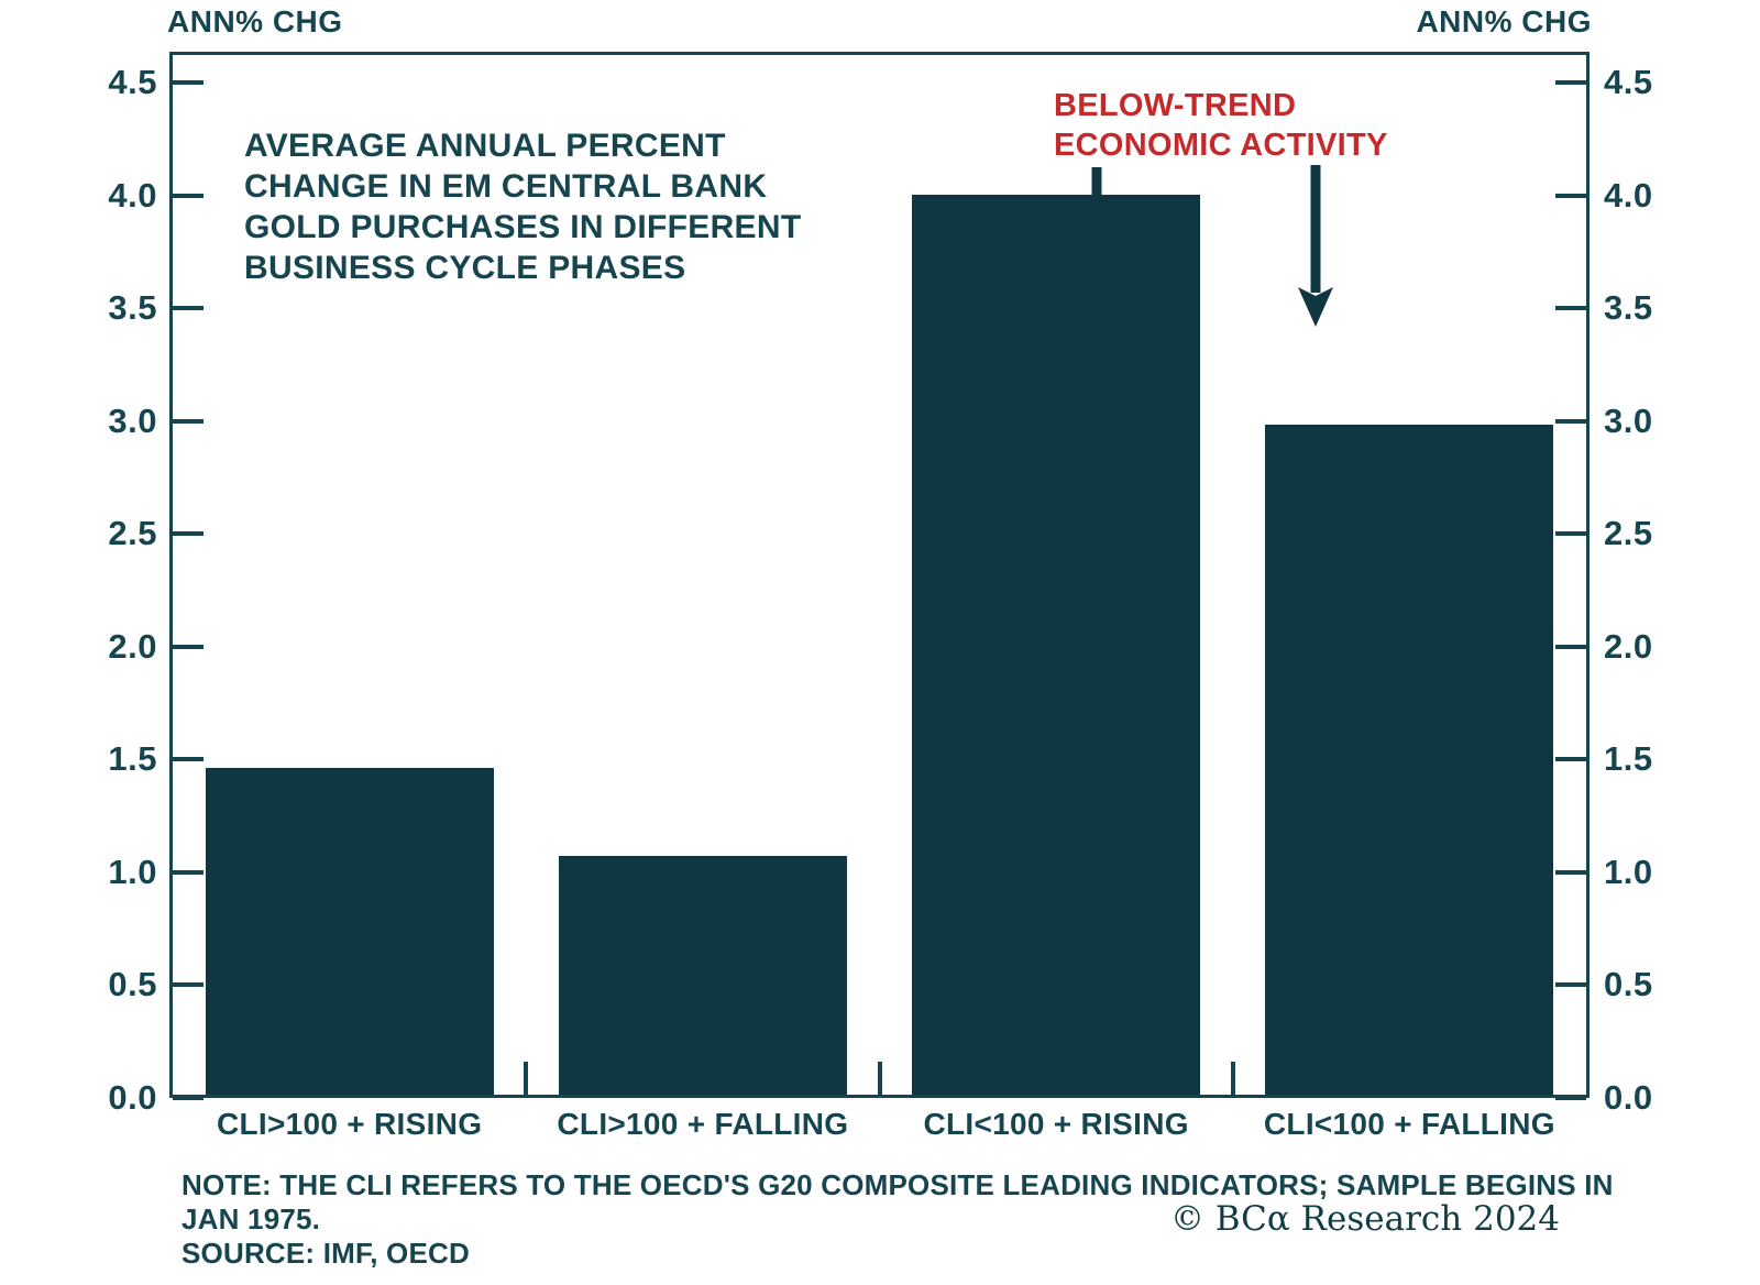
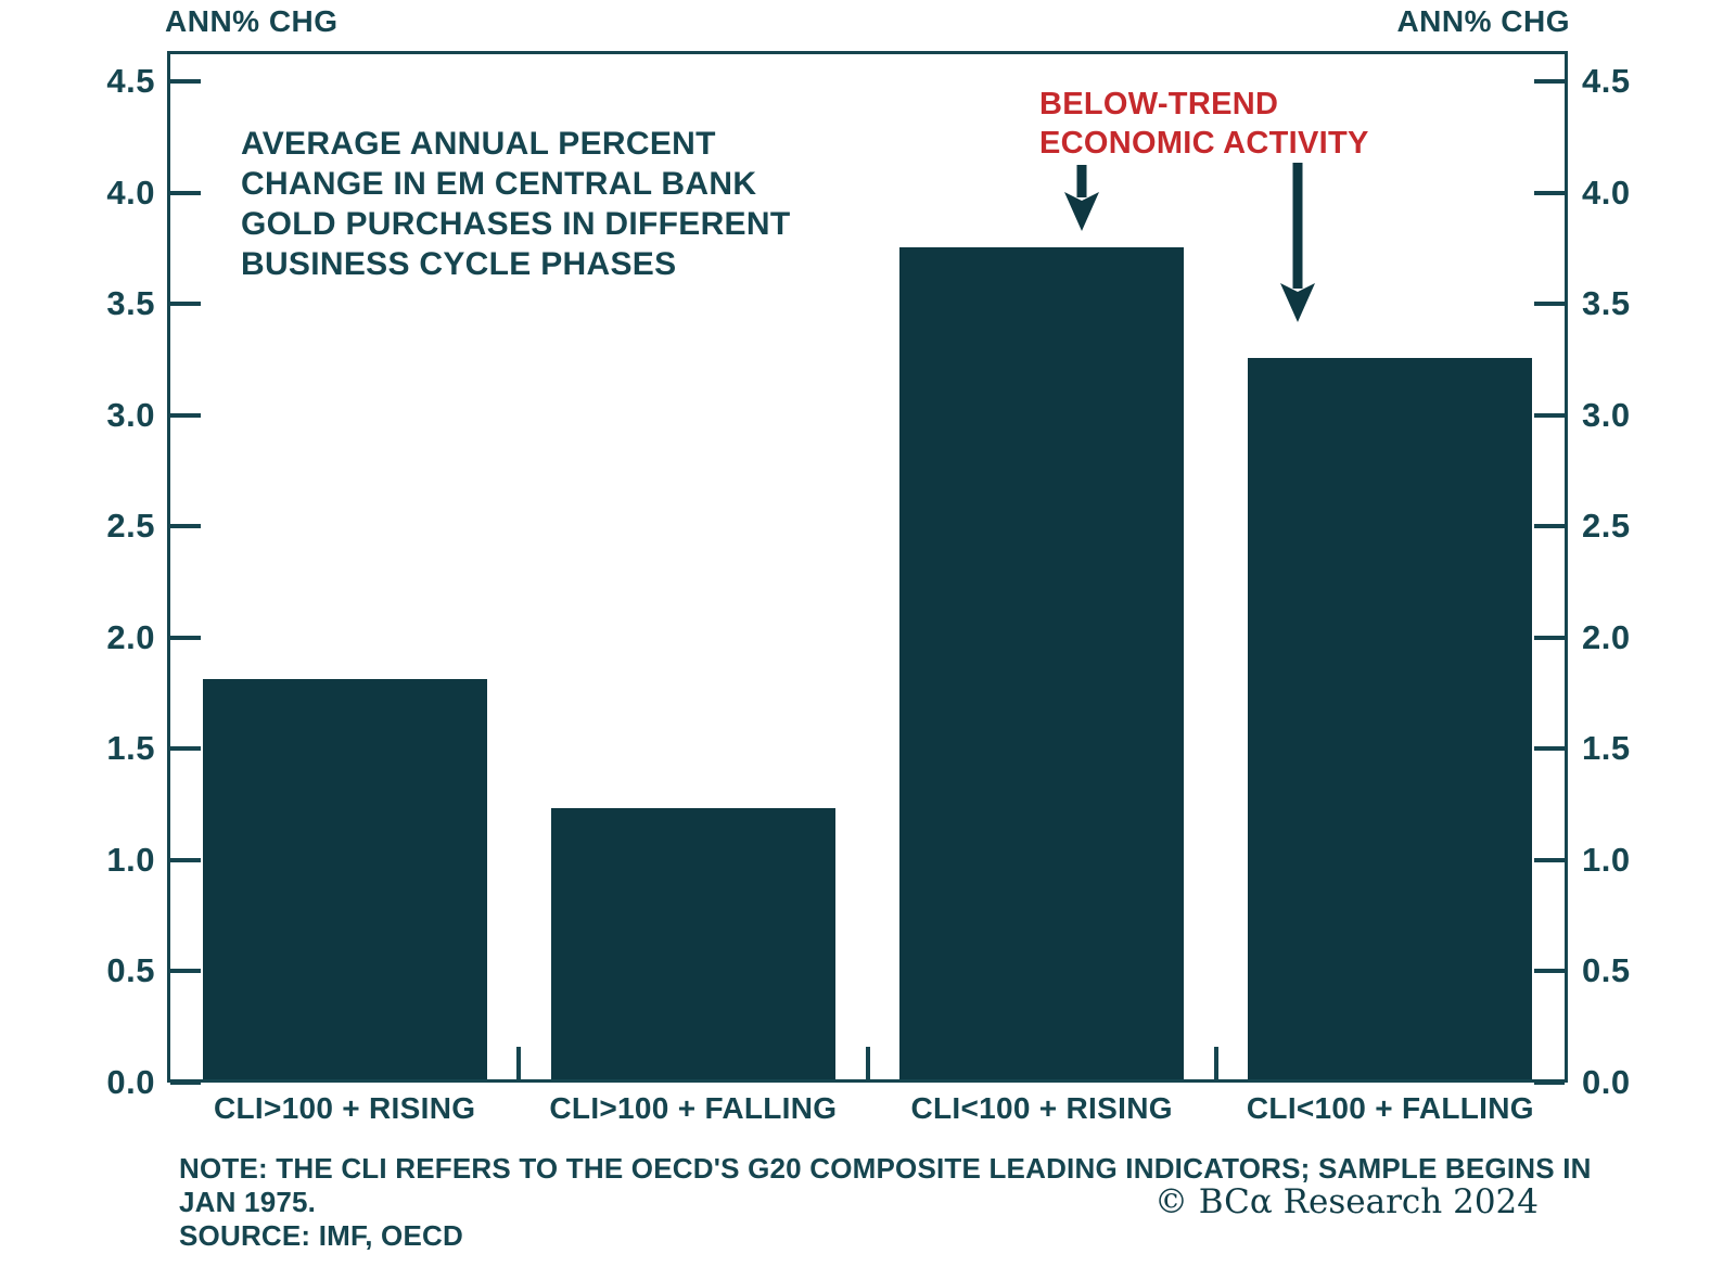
CLI>100 + RISING: 1.45 -> 1.80
CLI>100 + FALLING: 1.06 -> 1.22
CLI<100 + RISING: 3.99 -> 3.74
CLI<100 + FALLING: 2.97 -> 3.24
